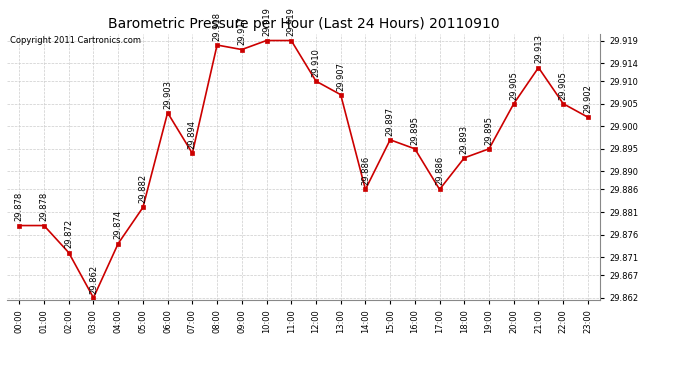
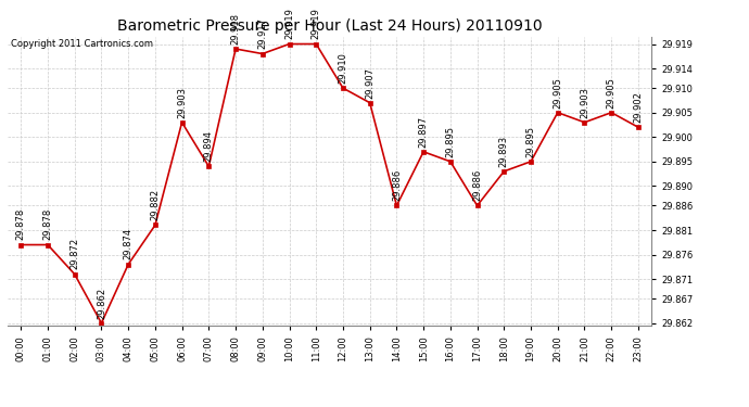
21:00: 29.913 -> 29.903
